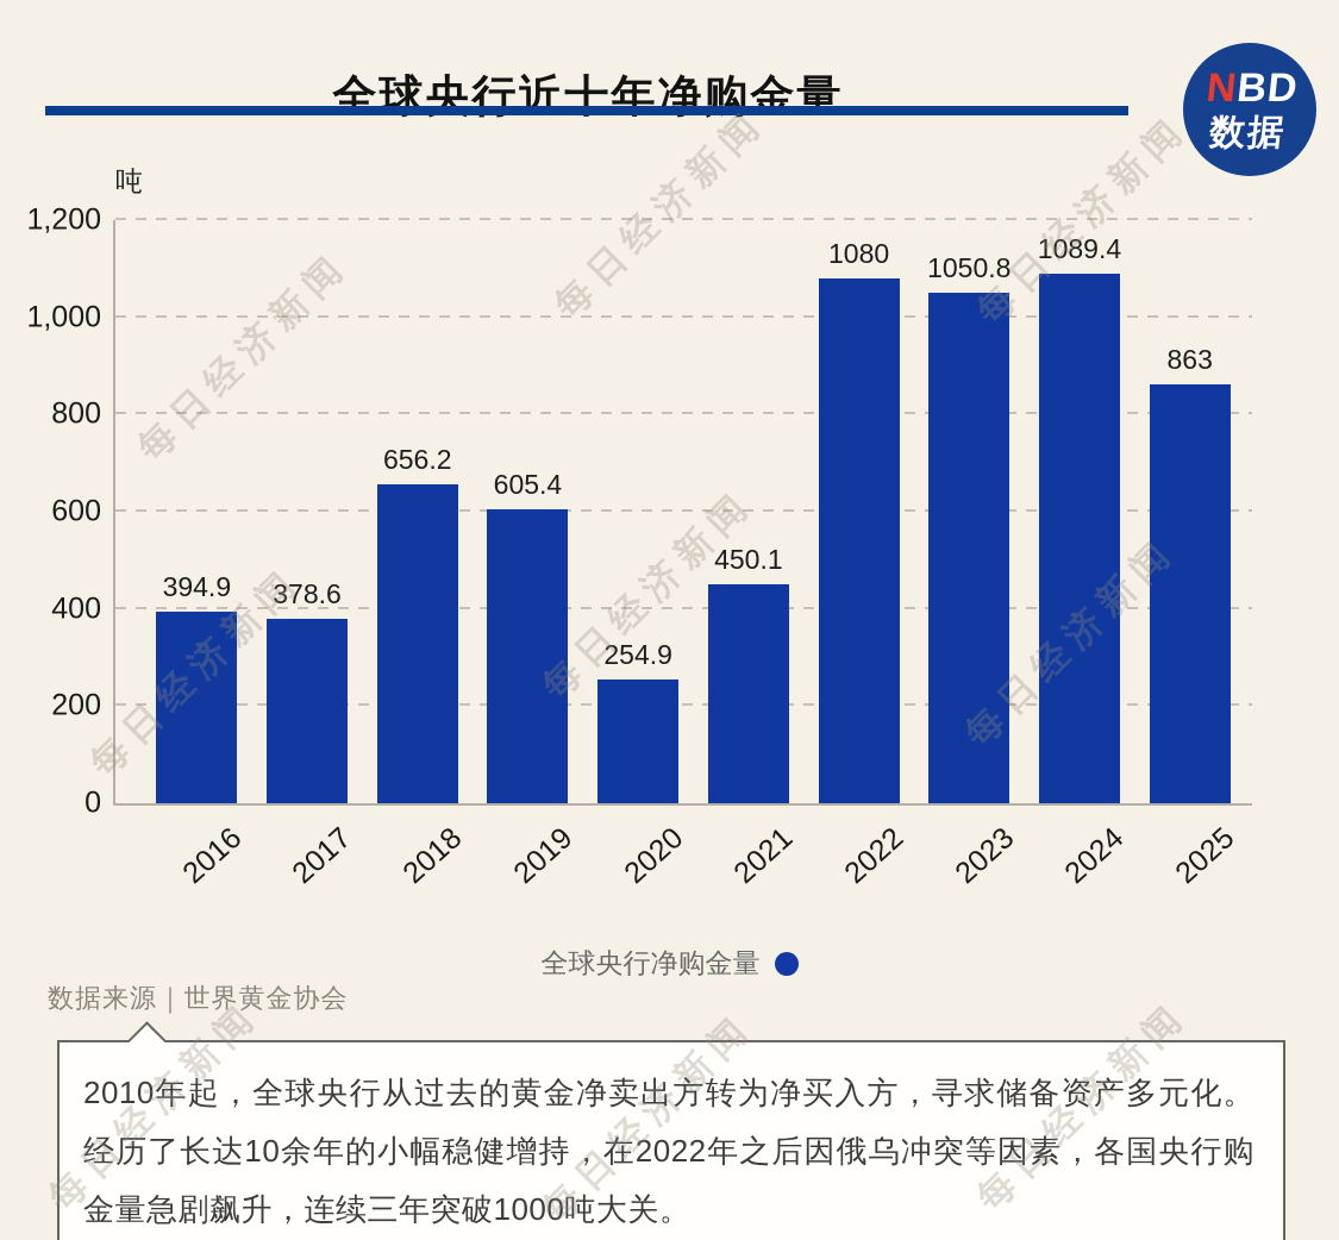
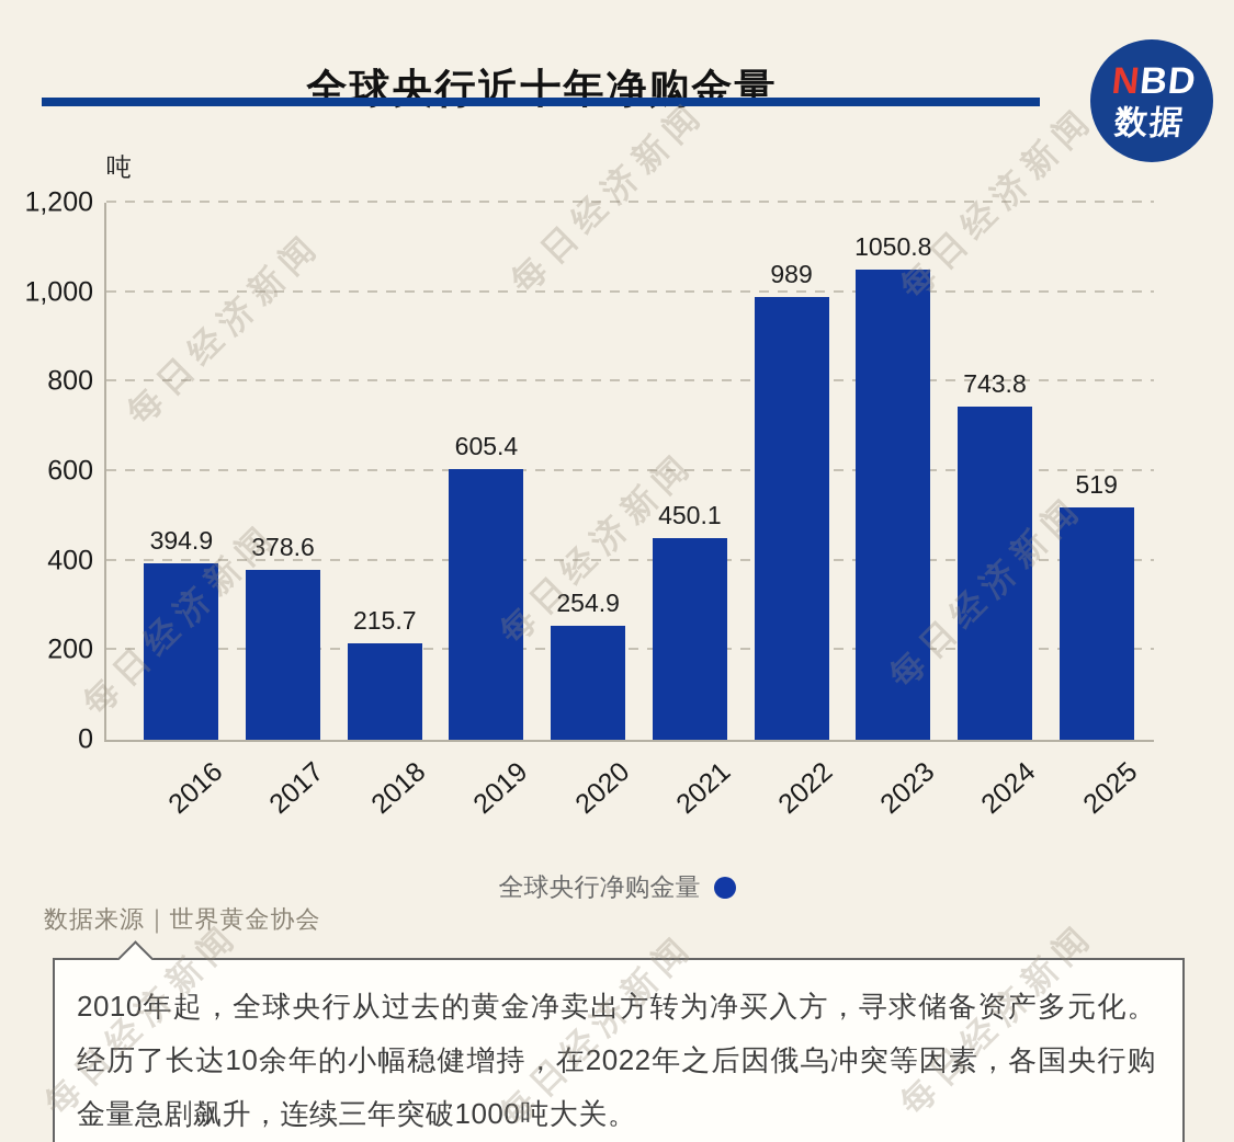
2018: 656.2 -> 215.7
2022: 1080 -> 989
2024: 1089.4 -> 743.8
2025: 863 -> 519
